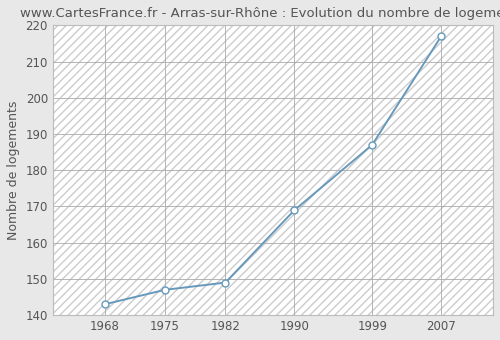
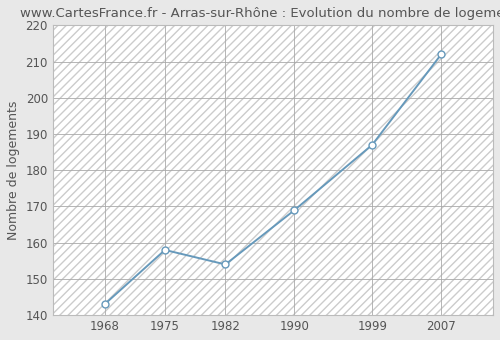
1975: 147 -> 158
1982: 149 -> 154
2007: 217 -> 212
